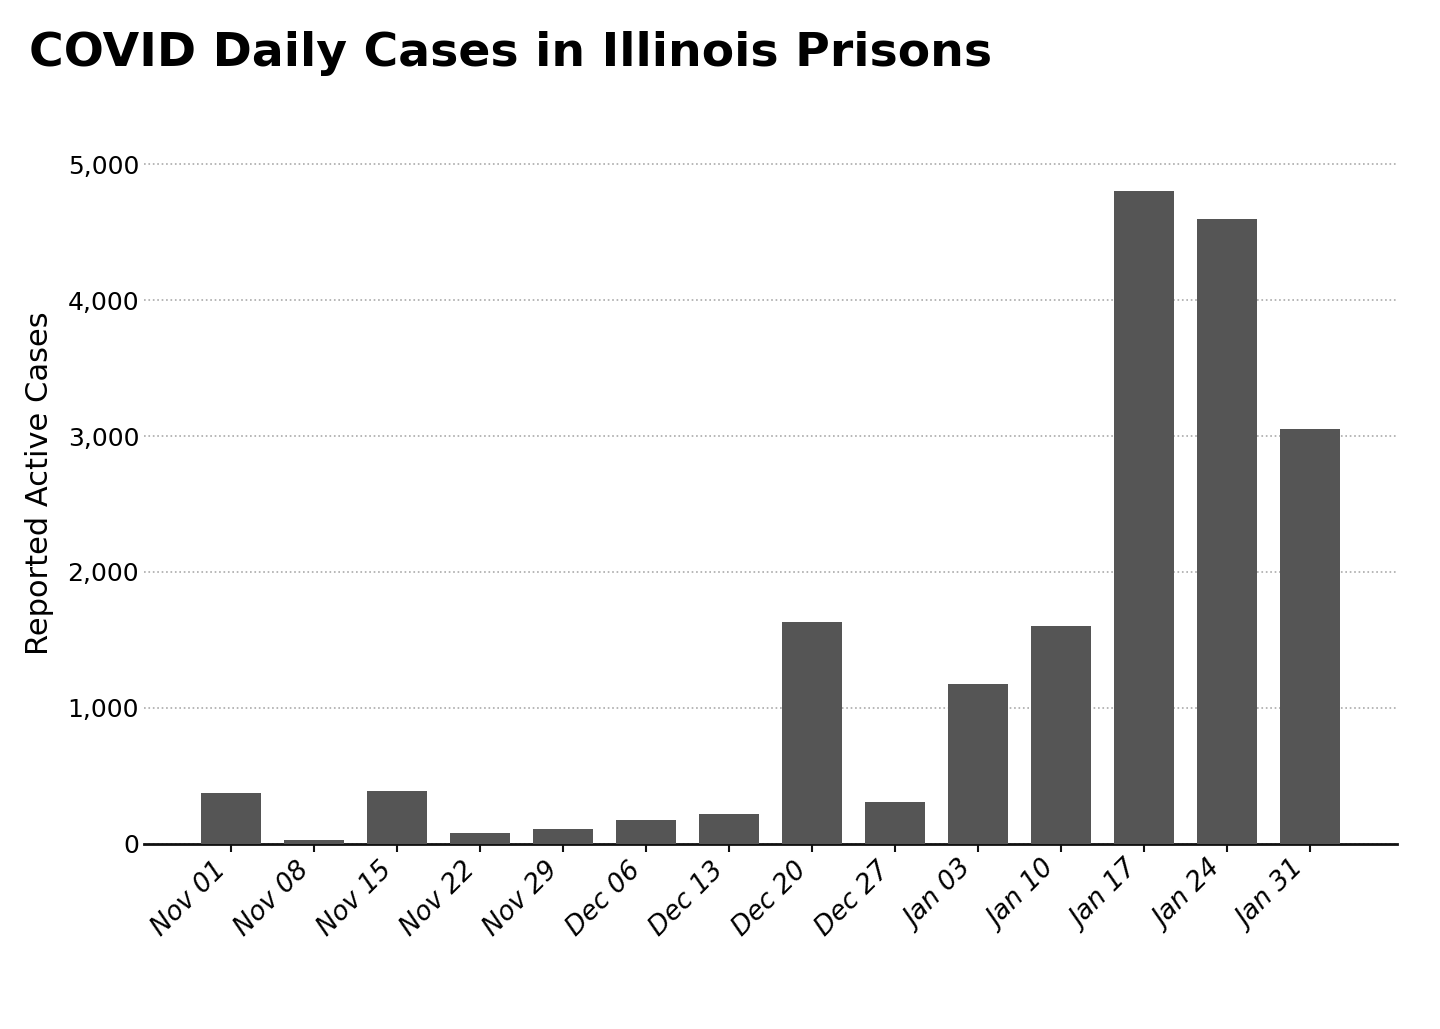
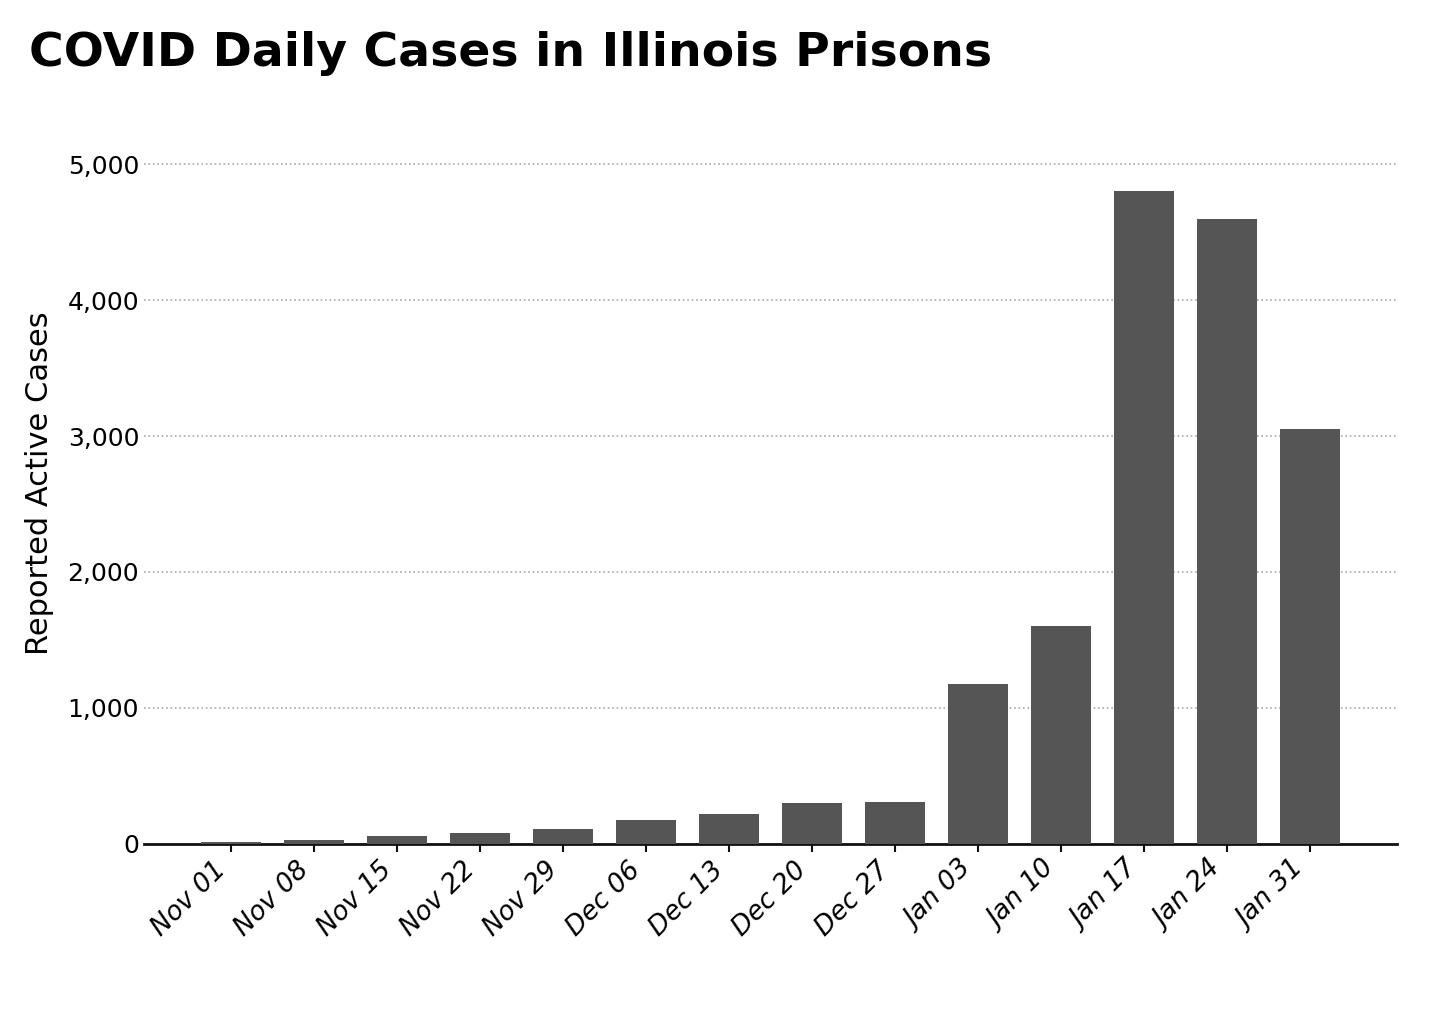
Nov 01: 370 -> 20
Nov 15: 390 -> 60
Dec 20: 1,630 -> 300
